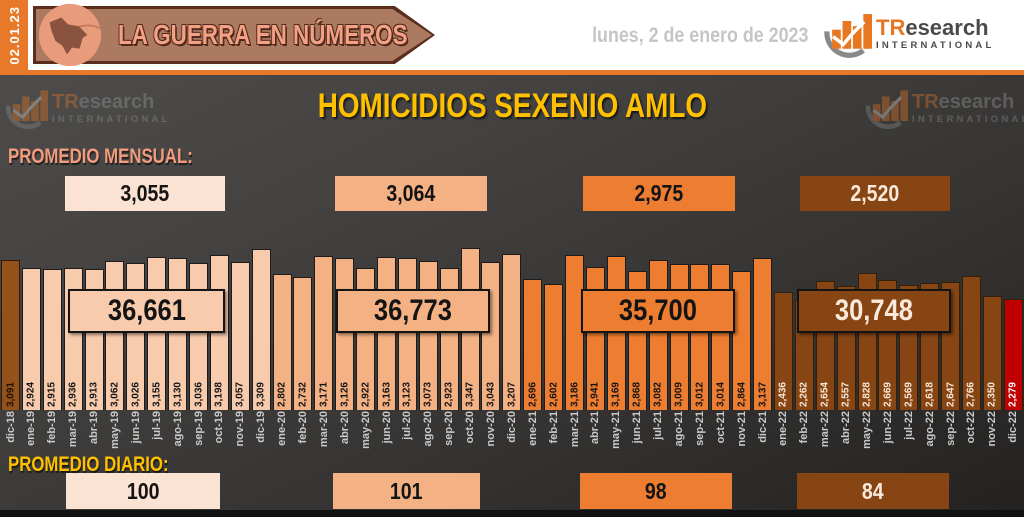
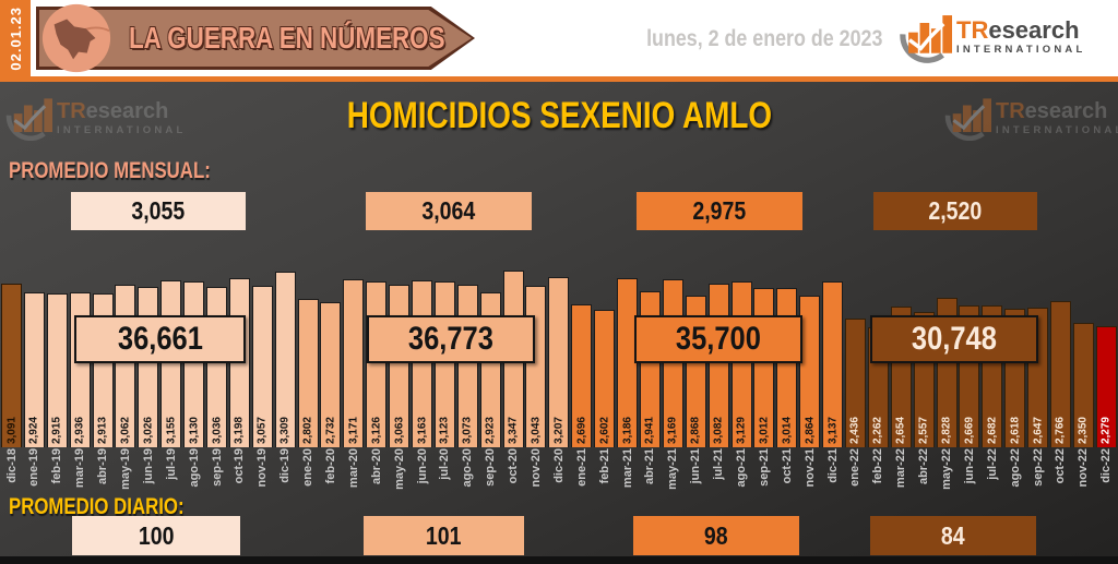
may-20: 2,922 -> 3,063
ago-21: 3,009 -> 3,129
jul-22: 2,569 -> 2,682
